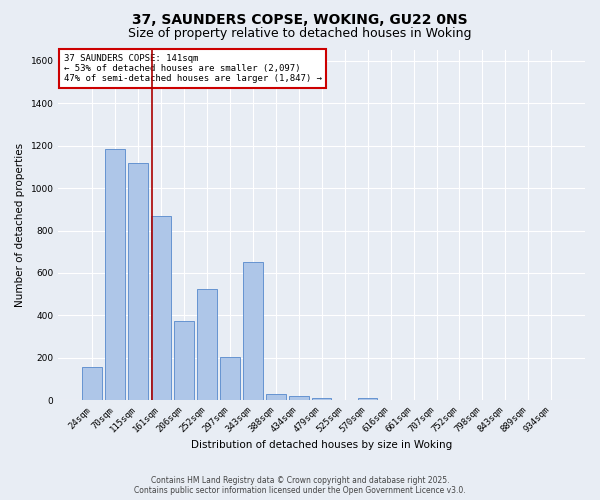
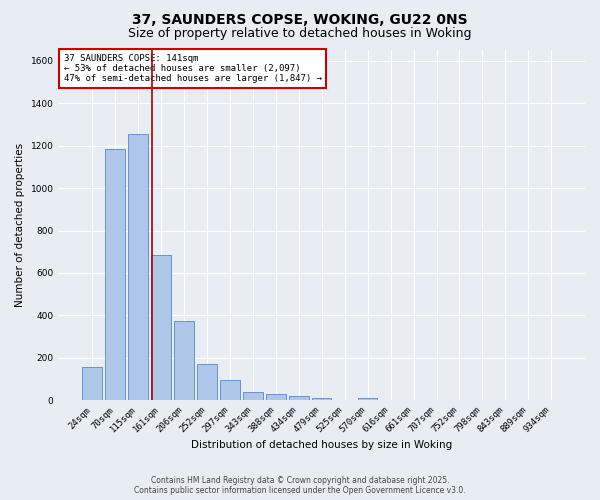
115sqm: 1120 -> 1255
161sqm: 870 -> 685
252sqm: 525 -> 170
297sqm: 205 -> 95
343sqm: 650 -> 38
